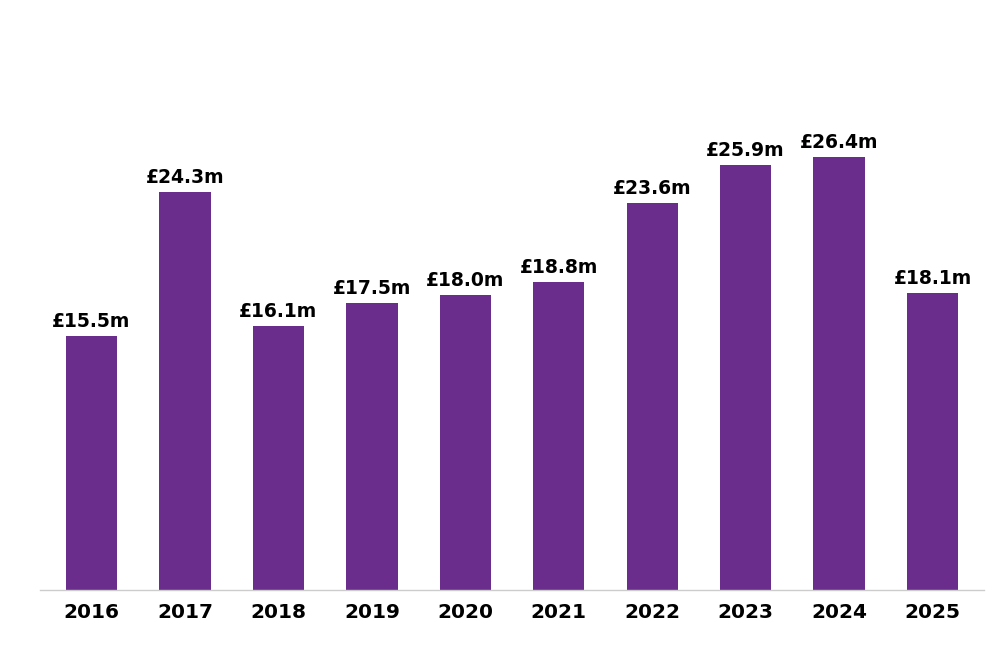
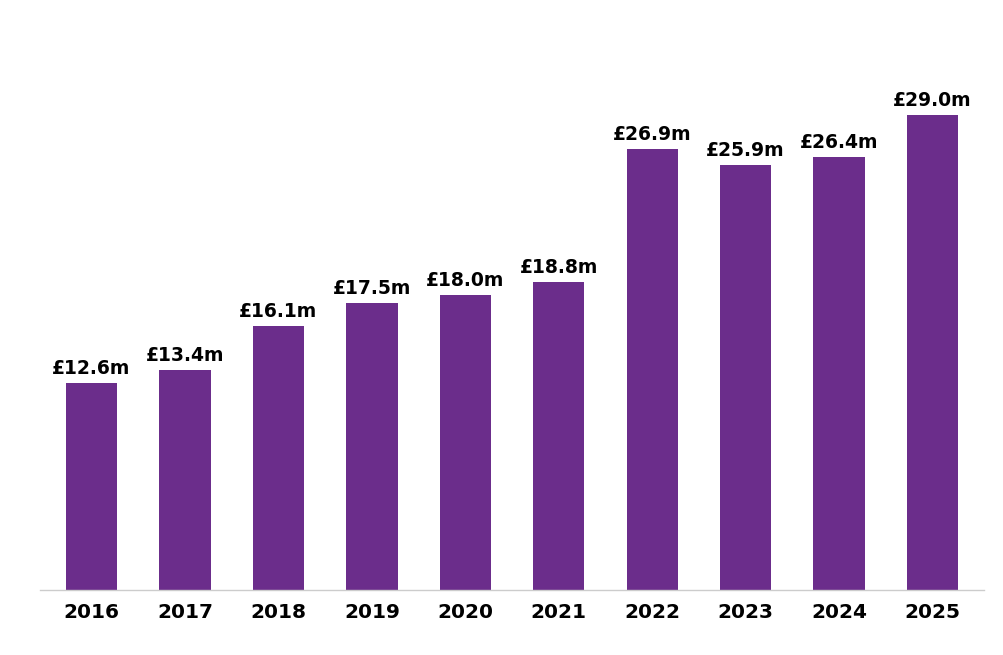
2016: £15.5m -> £12.6m
2017: £24.3m -> £13.4m
2022: £23.6m -> £26.9m
2025: £18.1m -> £29.0m
